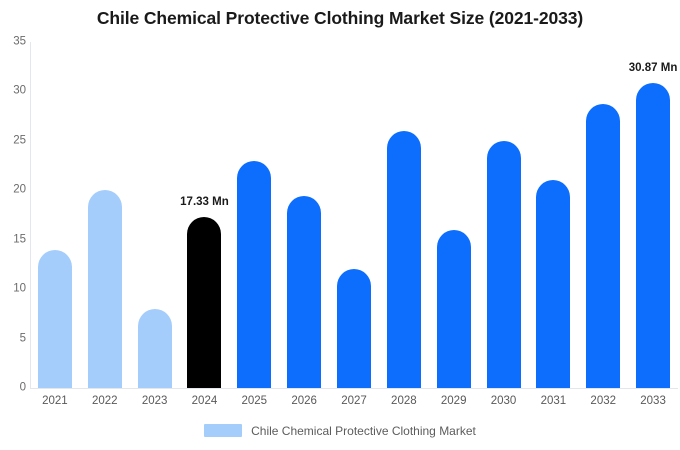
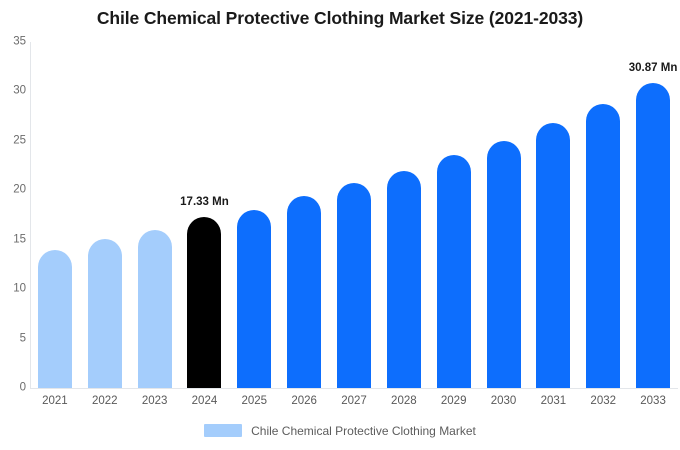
2022: 20 -> 15
2023: 8 -> 16
2025: 23 -> 18
2027: 12 -> 21
2028: 26 -> 22
2029: 16 -> 24
2031: 21 -> 27
